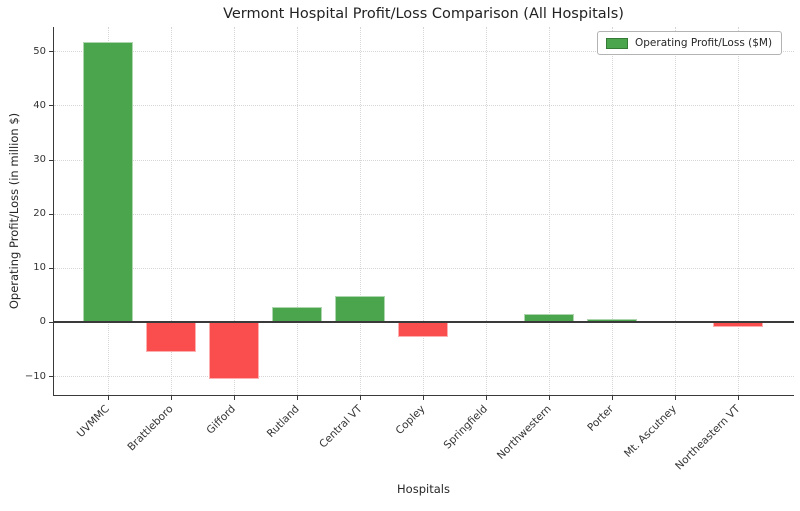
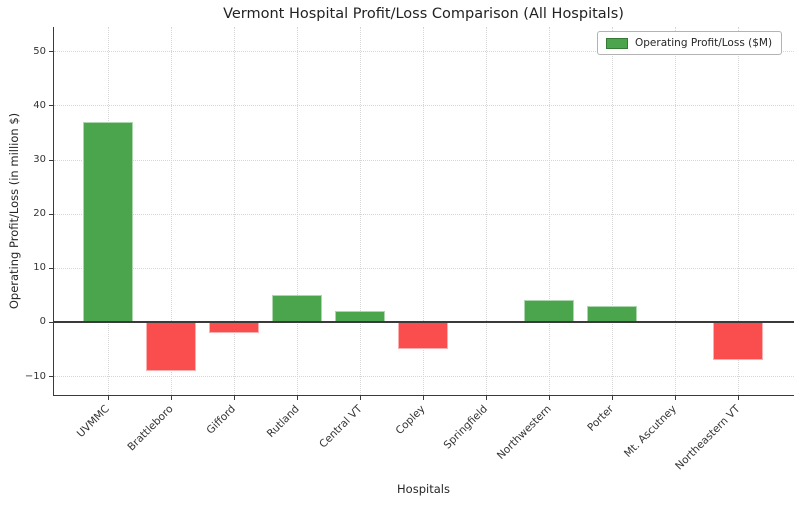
UVMMC: 52 -> 37
Brattleboro: -6 -> -9
Gifford: -10 -> -2
Rutland: 3 -> 5
Central VT: 5 -> 2
Copley: -3 -> -5
Northwestern: 1 -> 4
Porter: 1 -> 3
Northeastern VT: -1 -> -7
